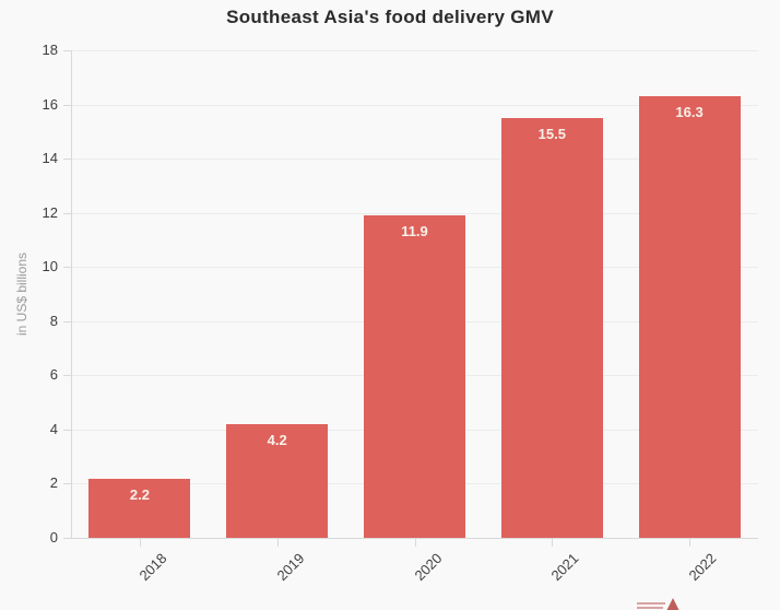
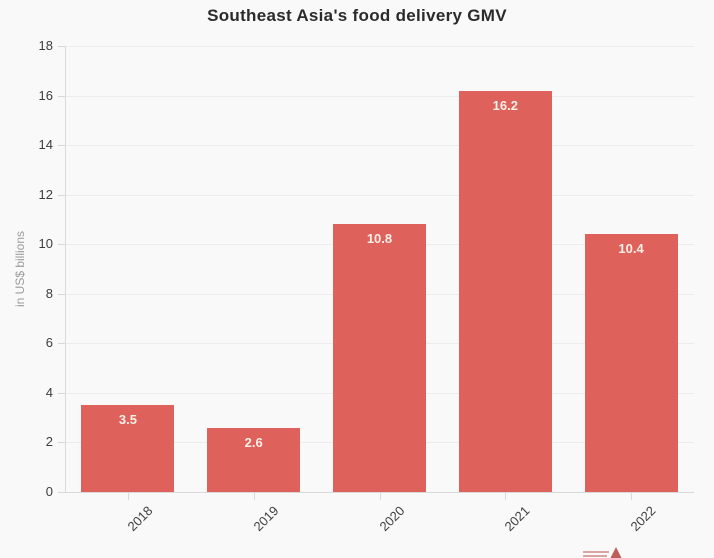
2018: 2.2 -> 3.5
2019: 4.2 -> 2.6
2020: 11.9 -> 10.8
2021: 15.5 -> 16.2
2022: 16.3 -> 10.4
